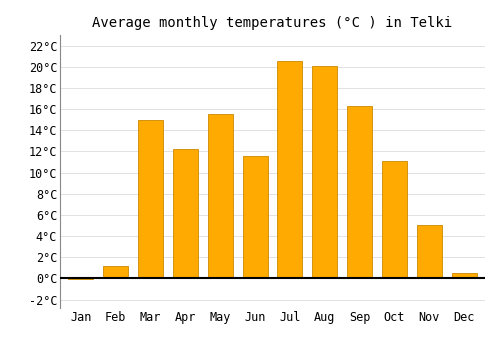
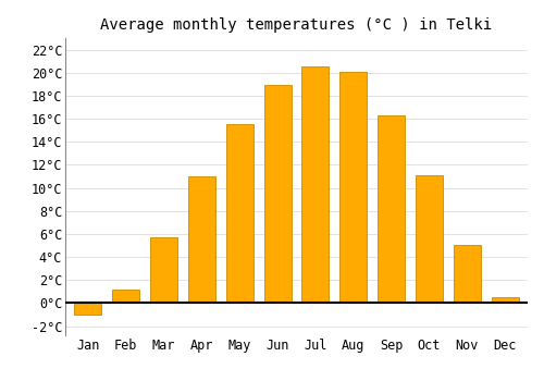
Jan: -0.1°C -> -1.0°C
Mar: 15.0°C -> 5.7°C
Apr: 12.2°C -> 11.0°C
Jun: 11.6°C -> 18.9°C
